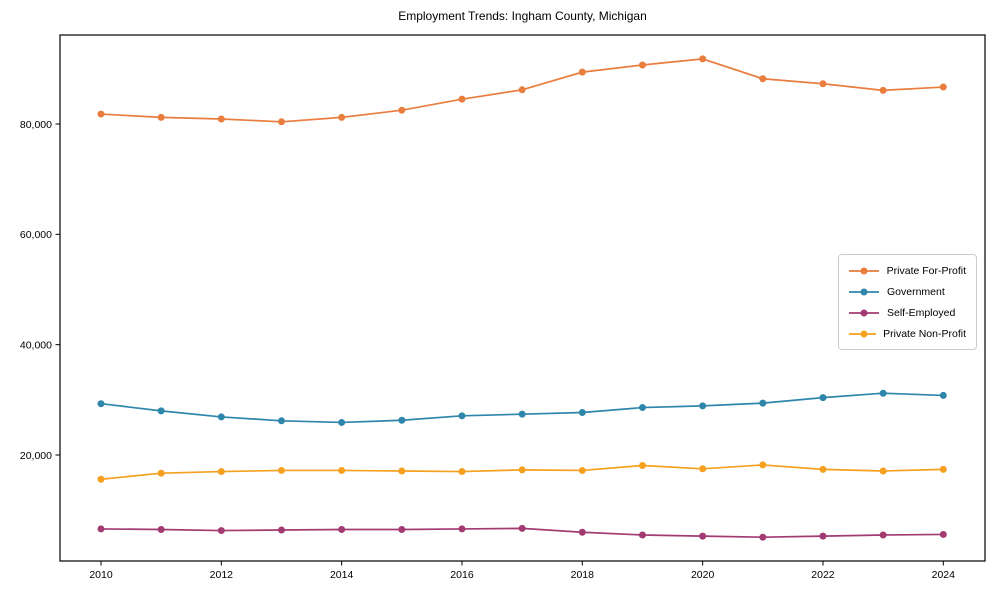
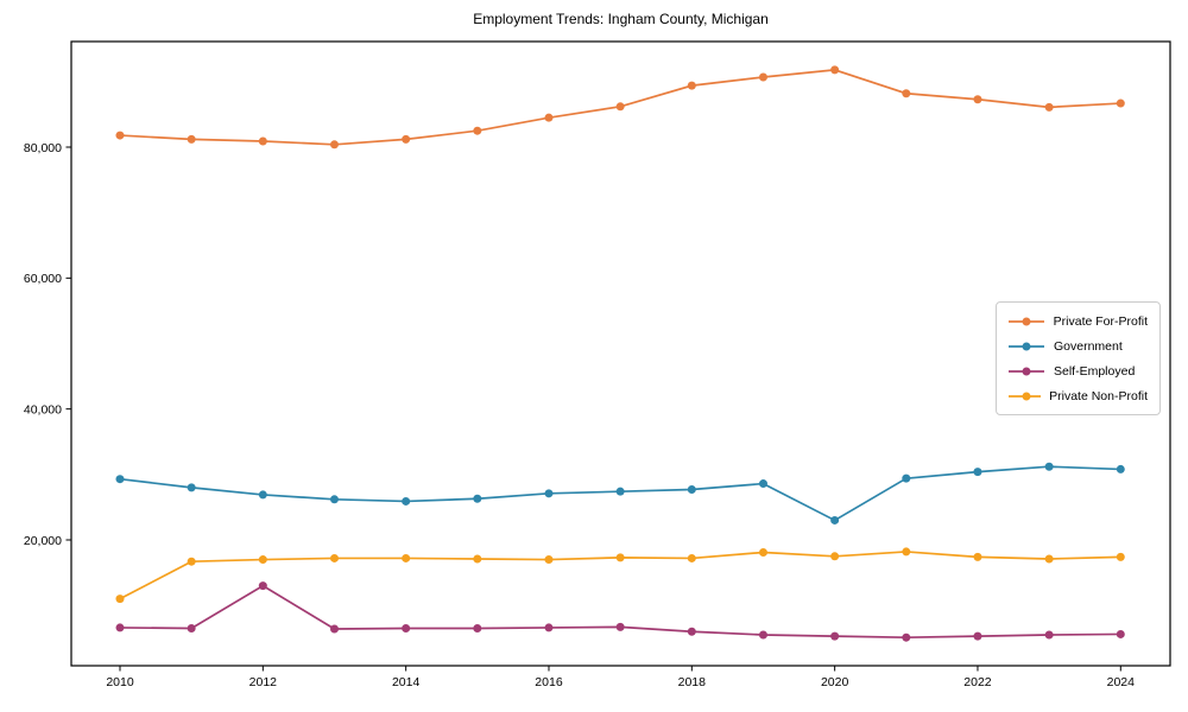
Private Non-Profit/2010: 16000 -> 11000
Self-Employed/2012: 6000 -> 13000
Government/2020: 29000 -> 23000
